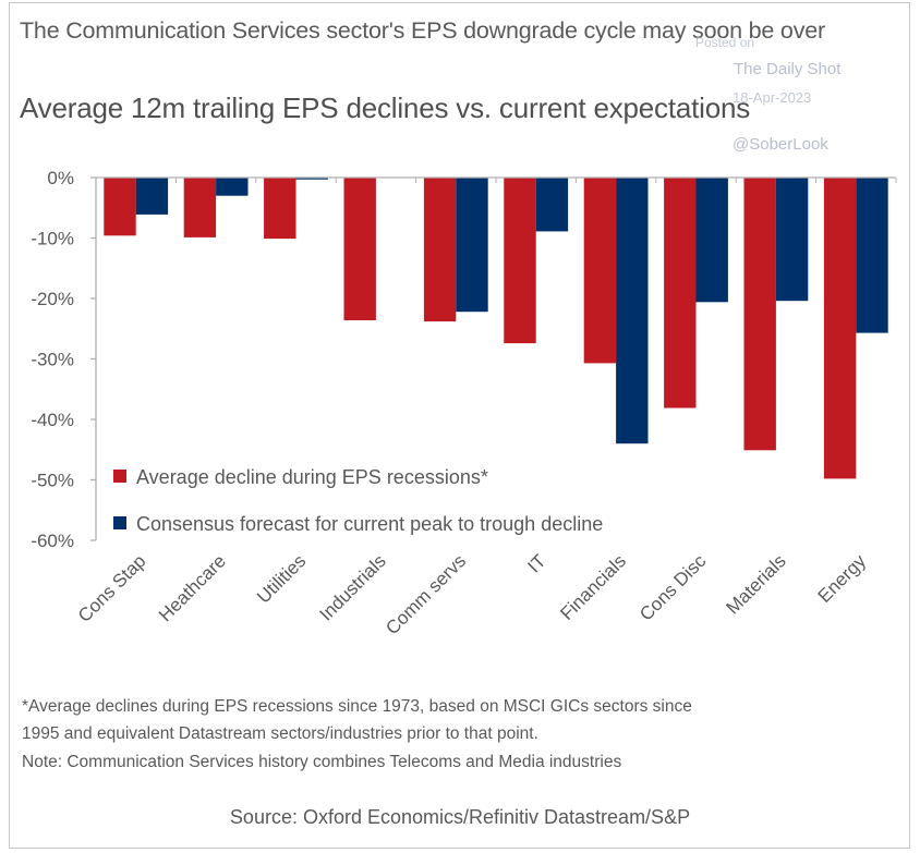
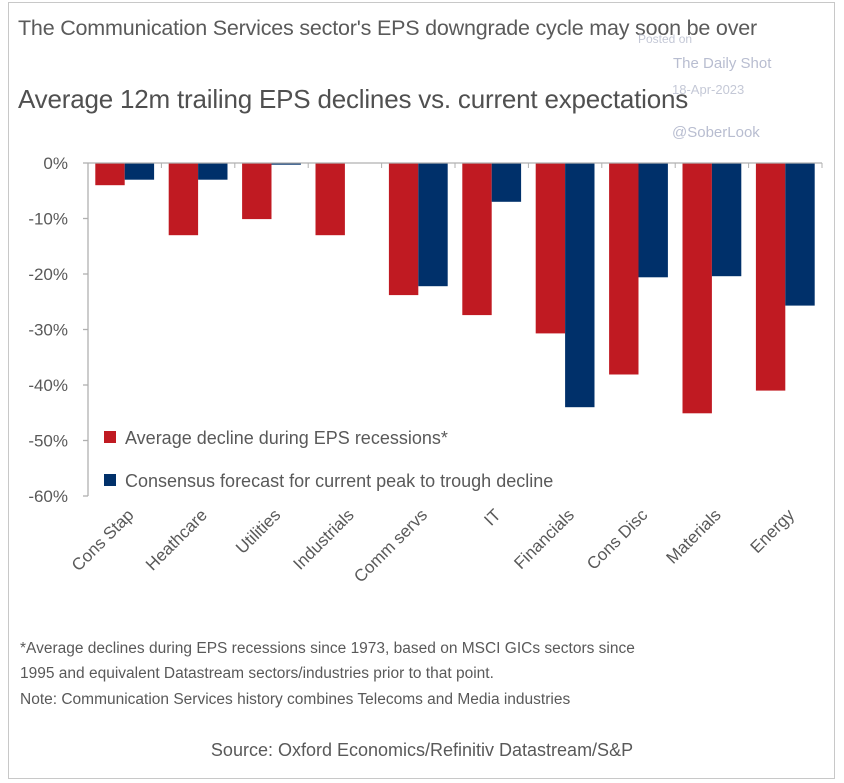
Average decline during EPS recessions*/Cons Stap: -10% -> -4%
Consensus forecast for current peak to trough decline/Cons Stap: -6% -> -3%
Average decline during EPS recessions*/Heathcare: -10% -> -13%
Average decline during EPS recessions*/Industrials: -24% -> -13%
Consensus forecast for current peak to trough decline/IT: -9% -> -7%
Average decline during EPS recessions*/Energy: -50% -> -41%
